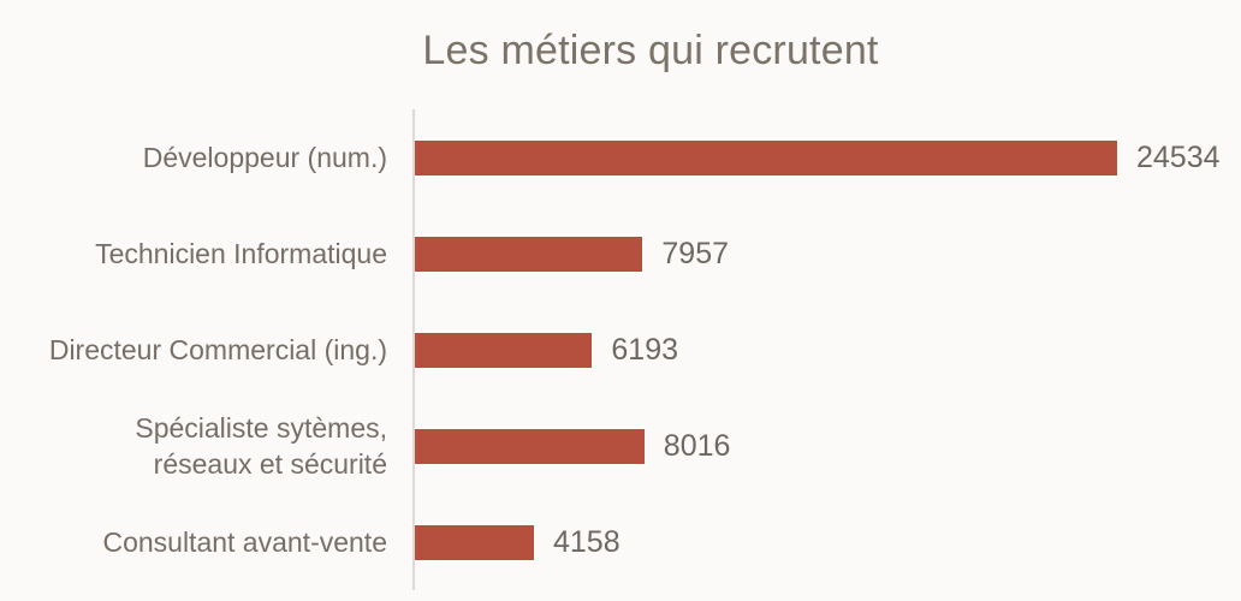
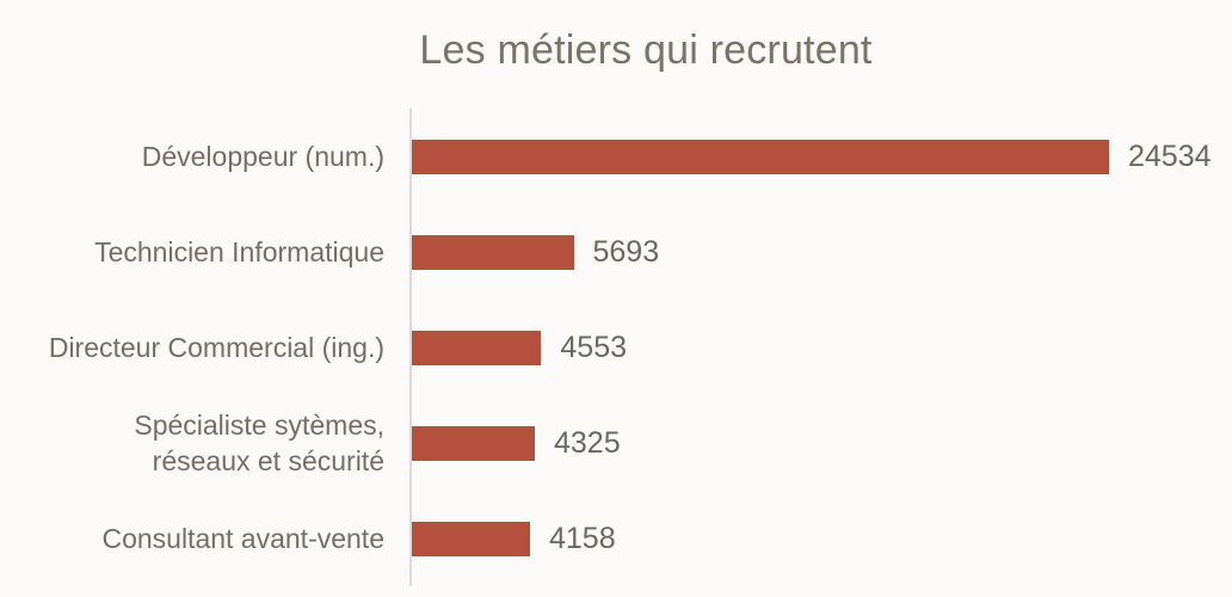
Technicien Informatique: 7957 -> 5693
Directeur Commercial (ing.): 6193 -> 4553
Spécialiste sytèmes, réseaux et sécurité: 8016 -> 4325
